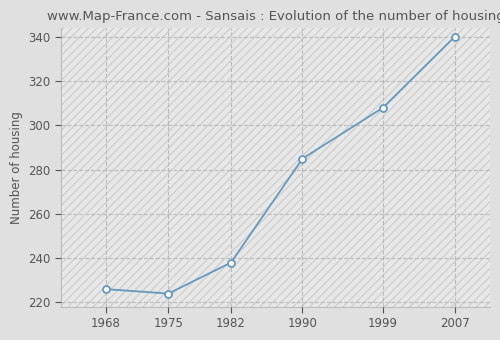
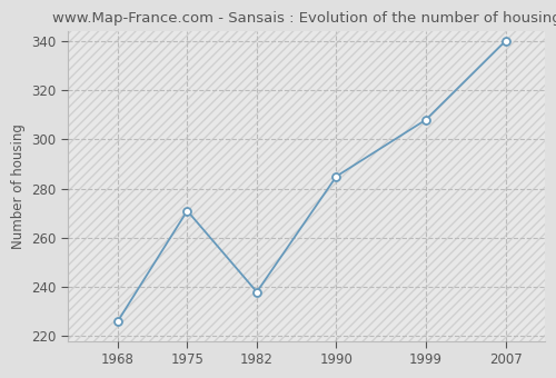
1975: 224 -> 271
